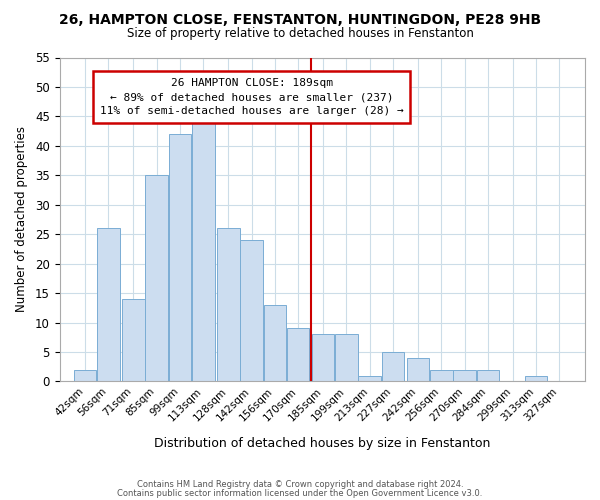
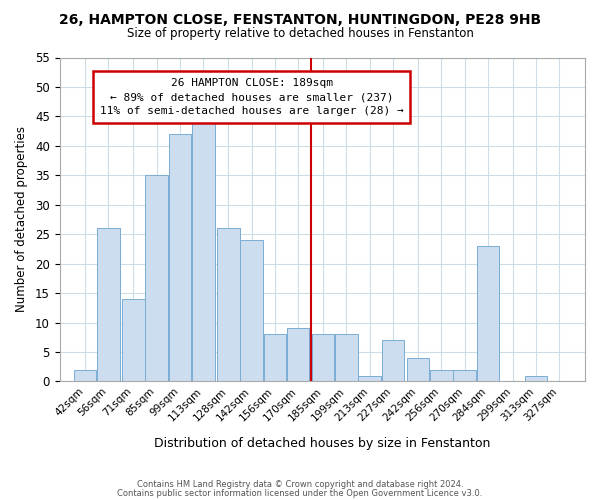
156sqm: 13 -> 8
227sqm: 5 -> 7
284sqm: 2 -> 23
